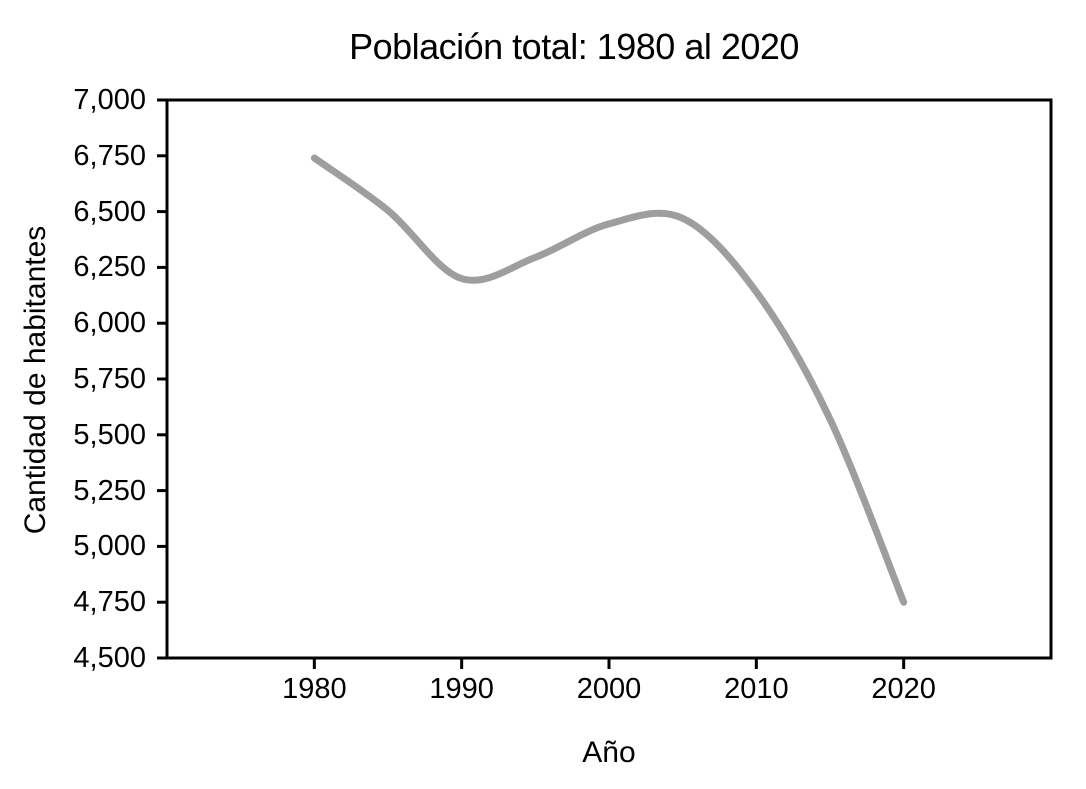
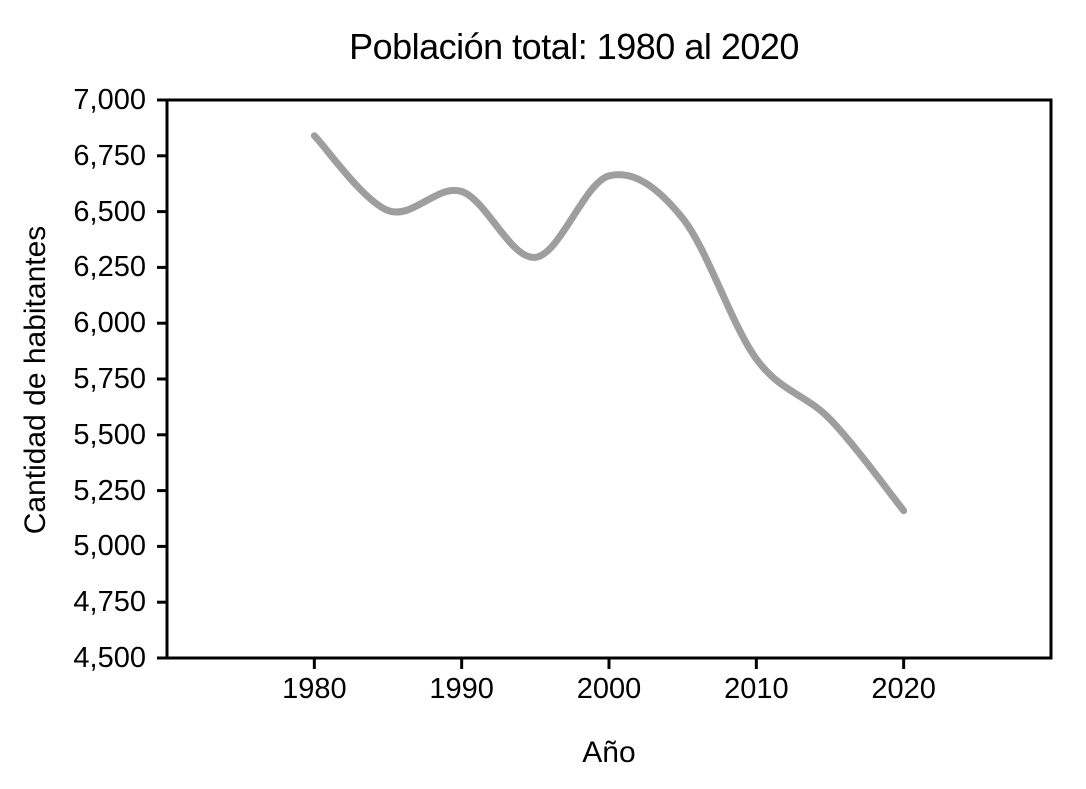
1980: 6740 -> 6840
1990: 6200 -> 6590
2000: 6440 -> 6660
2010: 6140 -> 5840
2020: 4750 -> 5160
